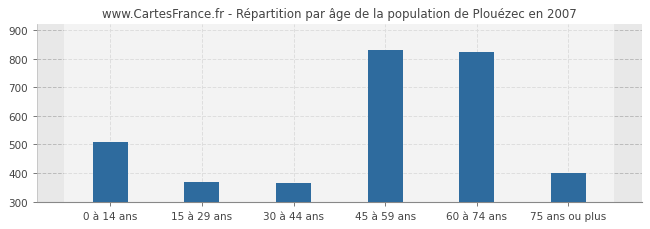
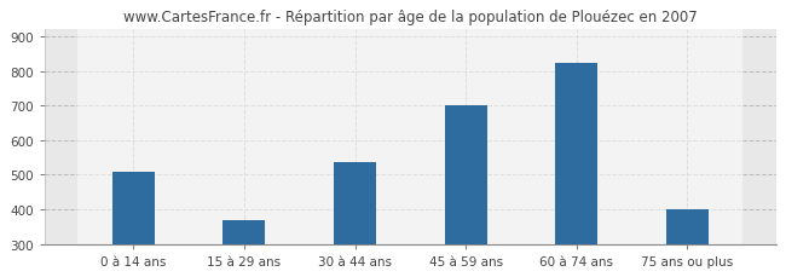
30 à 44 ans: 365 -> 535
45 à 59 ans: 830 -> 700
